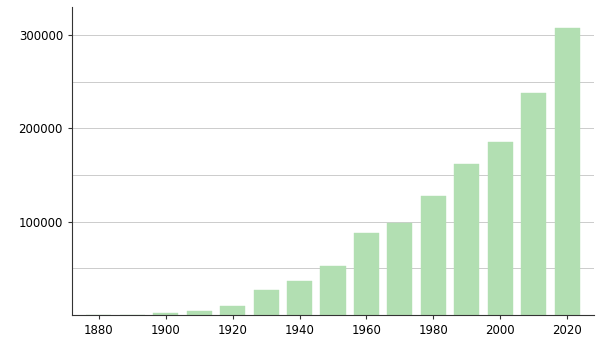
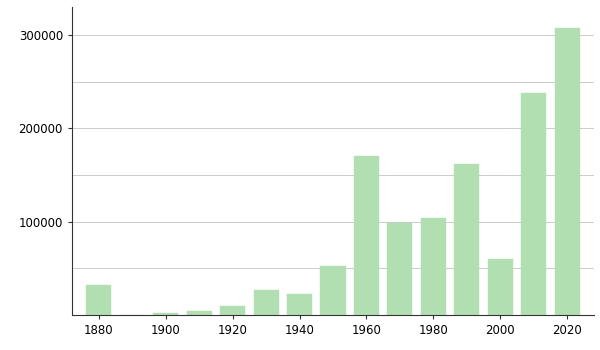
1880: 0 -> 32000
1940: 36000 -> 22000
1960: 88000 -> 170000
1980: 128000 -> 104000
2000: 185000 -> 60000
